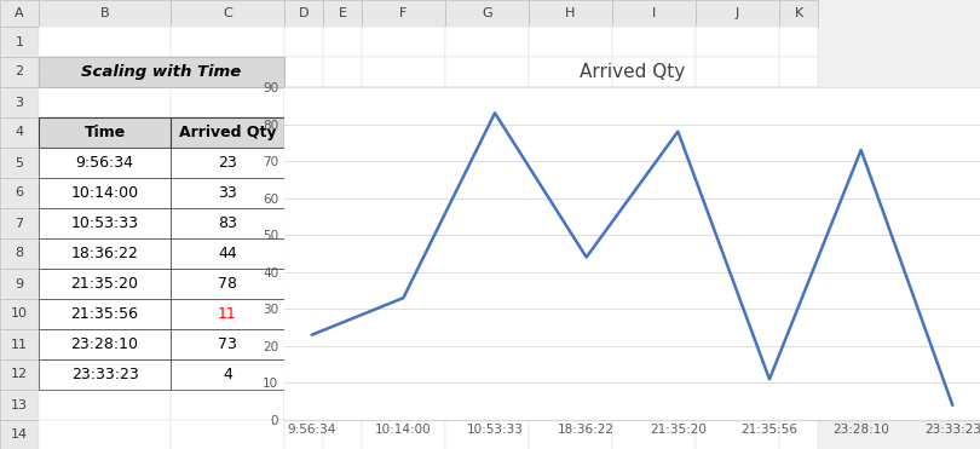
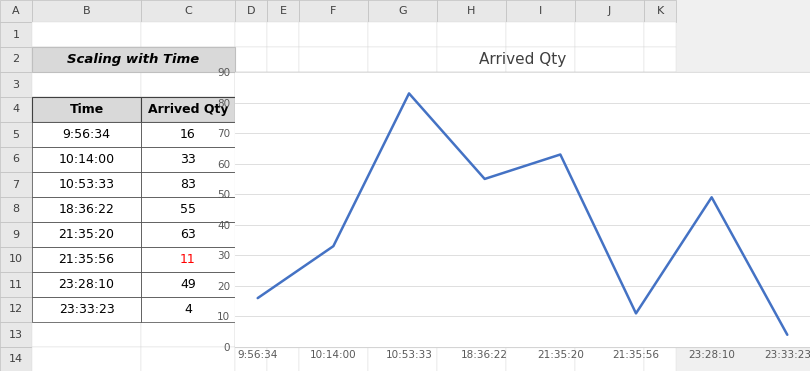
9:56:34: 23 -> 16
18:36:22: 44 -> 55
21:35:20: 78 -> 63
23:28:10: 73 -> 49
